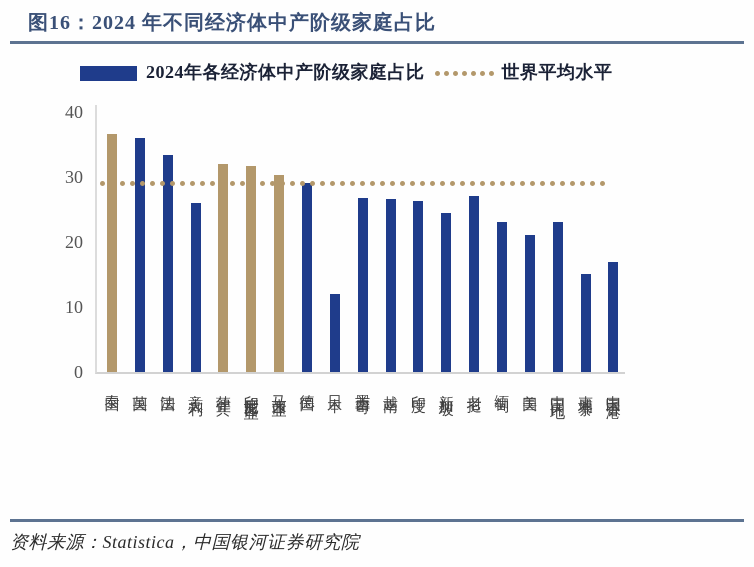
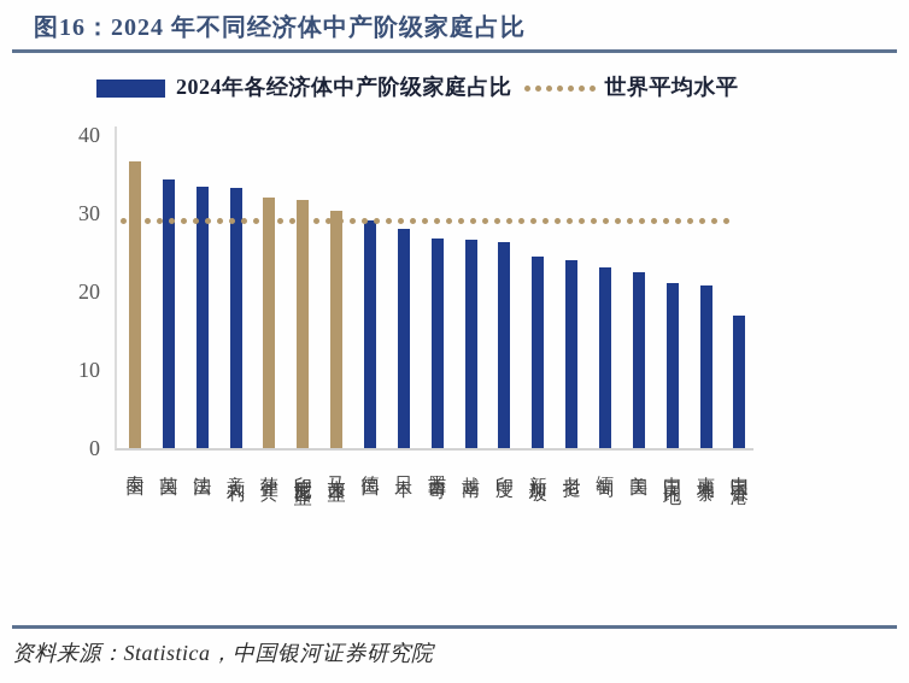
英国: 36 -> 34
意大利: 26 -> 33
日本: 12 -> 28
老挝: 27 -> 24
美国: 21 -> 22
中国内地: 23 -> 21
柬埔寨: 15 -> 21
